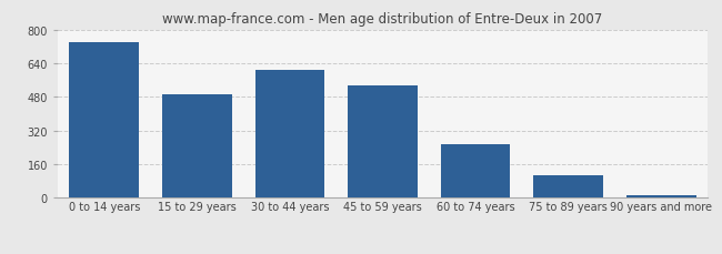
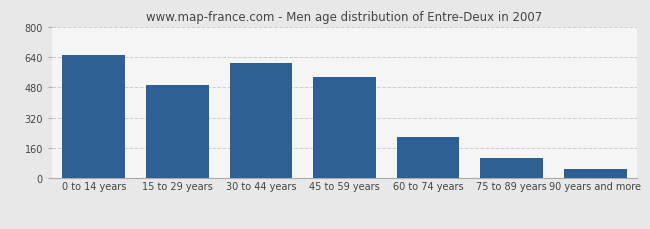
0 to 14 years: 740 -> 650
60 to 74 years: 260 -> 220
90 years and more: 10 -> 50
